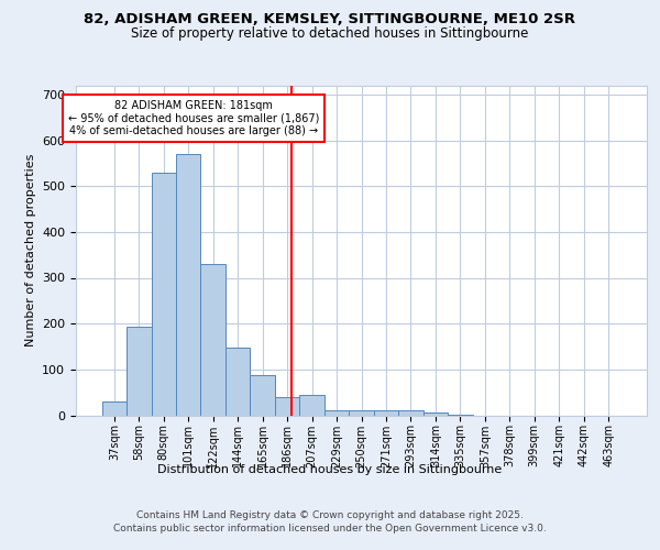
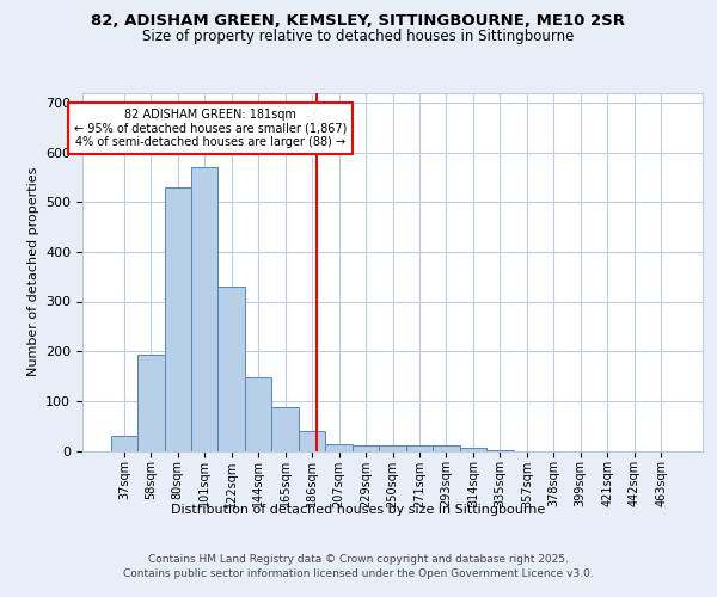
207sqm: 45 -> 13
